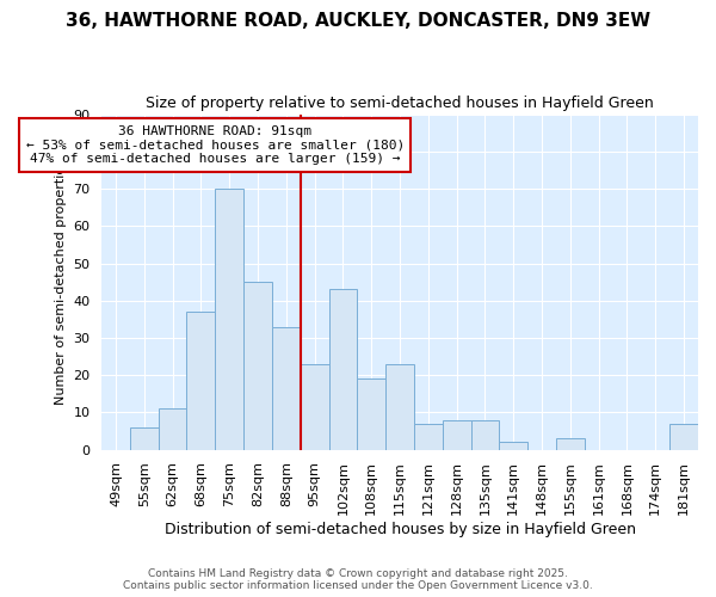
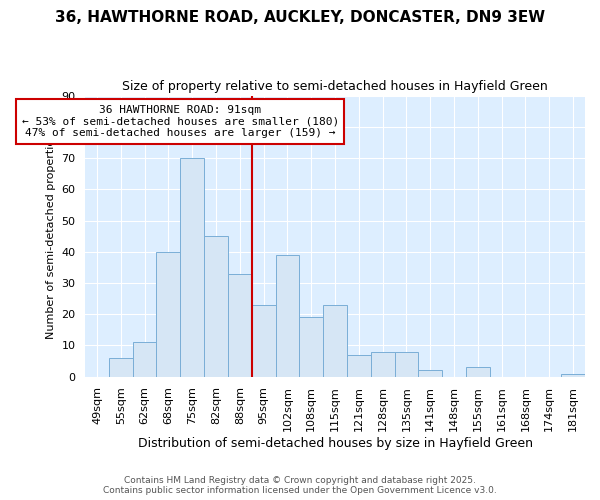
68sqm: 37 -> 40
102sqm: 43 -> 39
181sqm: 7 -> 1
